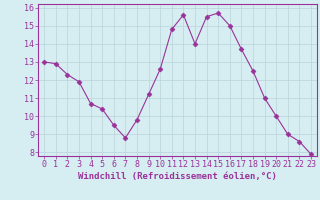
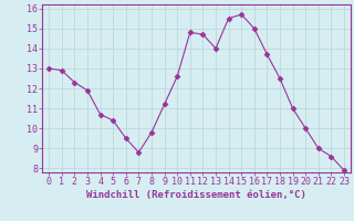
12: 15.6 -> 14.7
